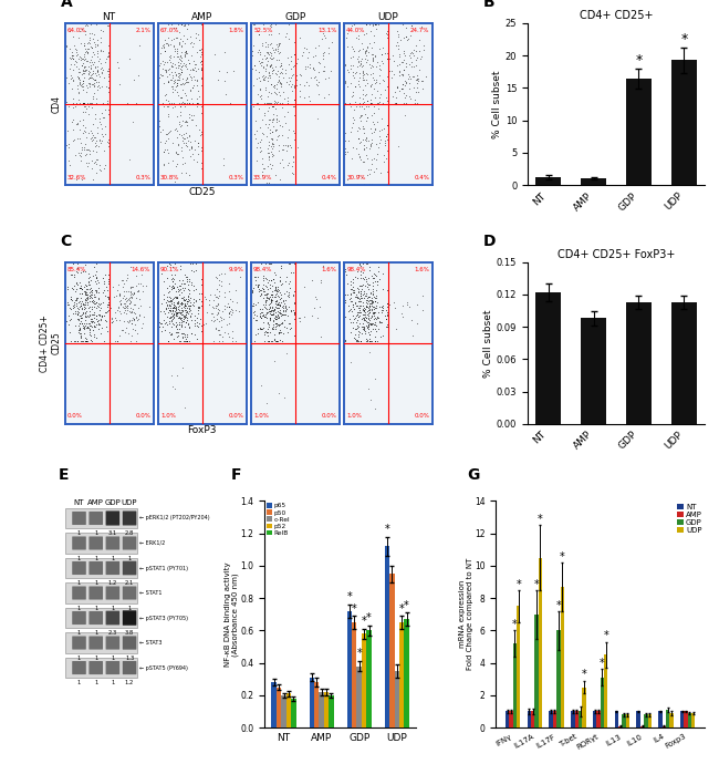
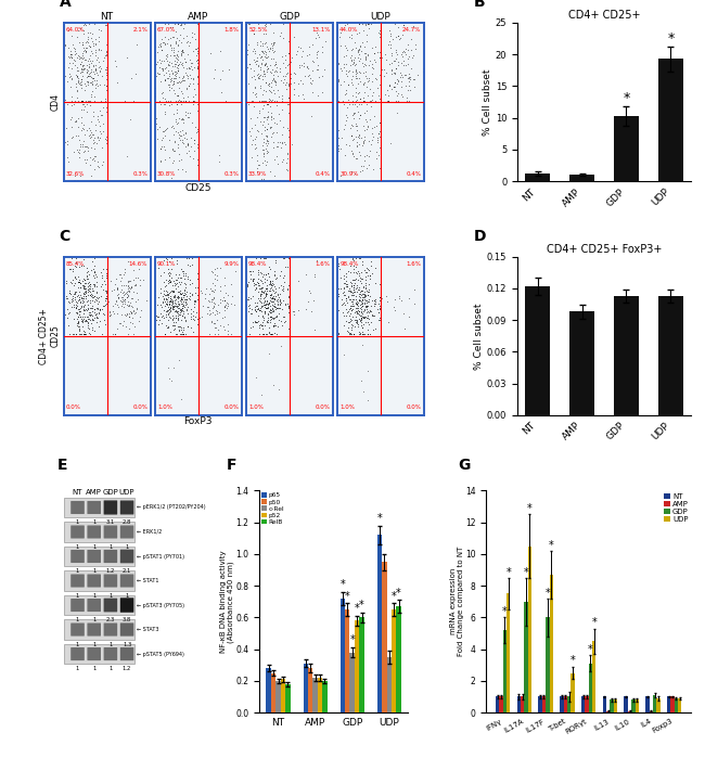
CD4+ CD25+/GDP: 16.4 -> 10.3
